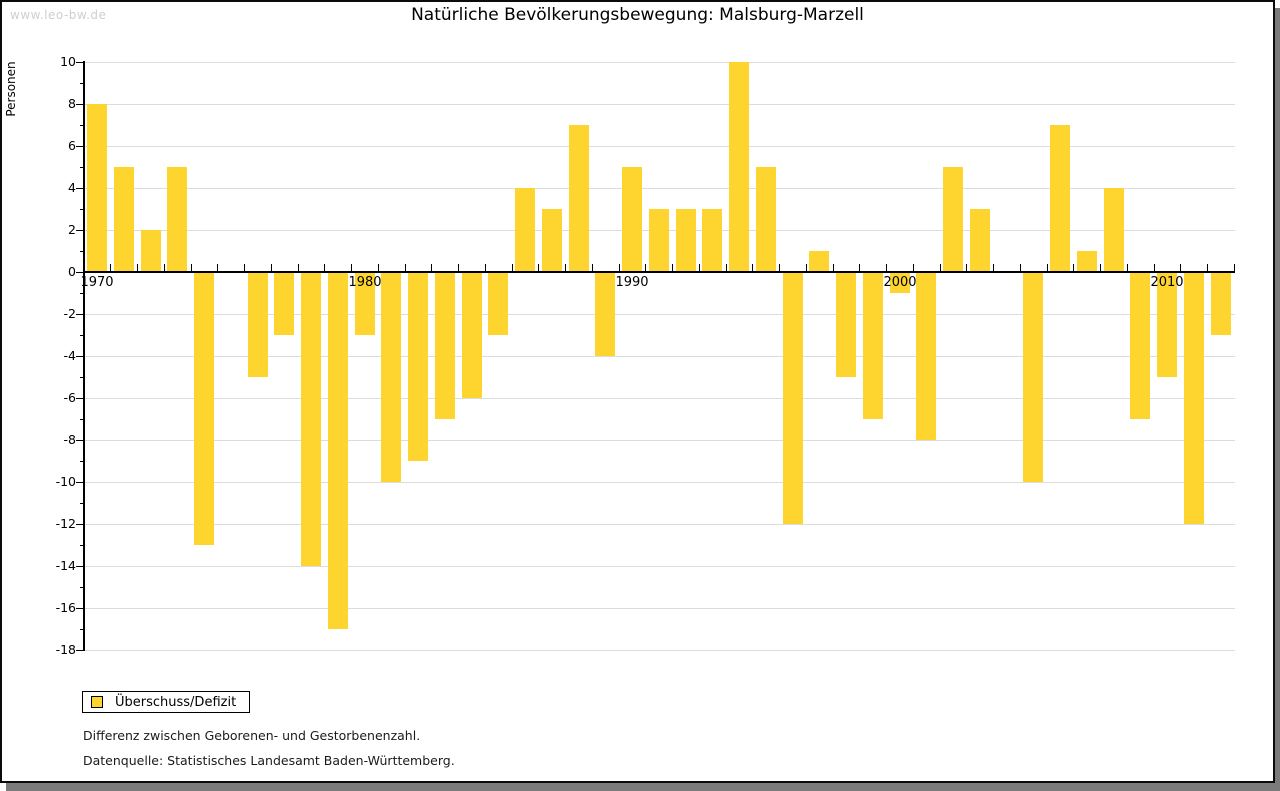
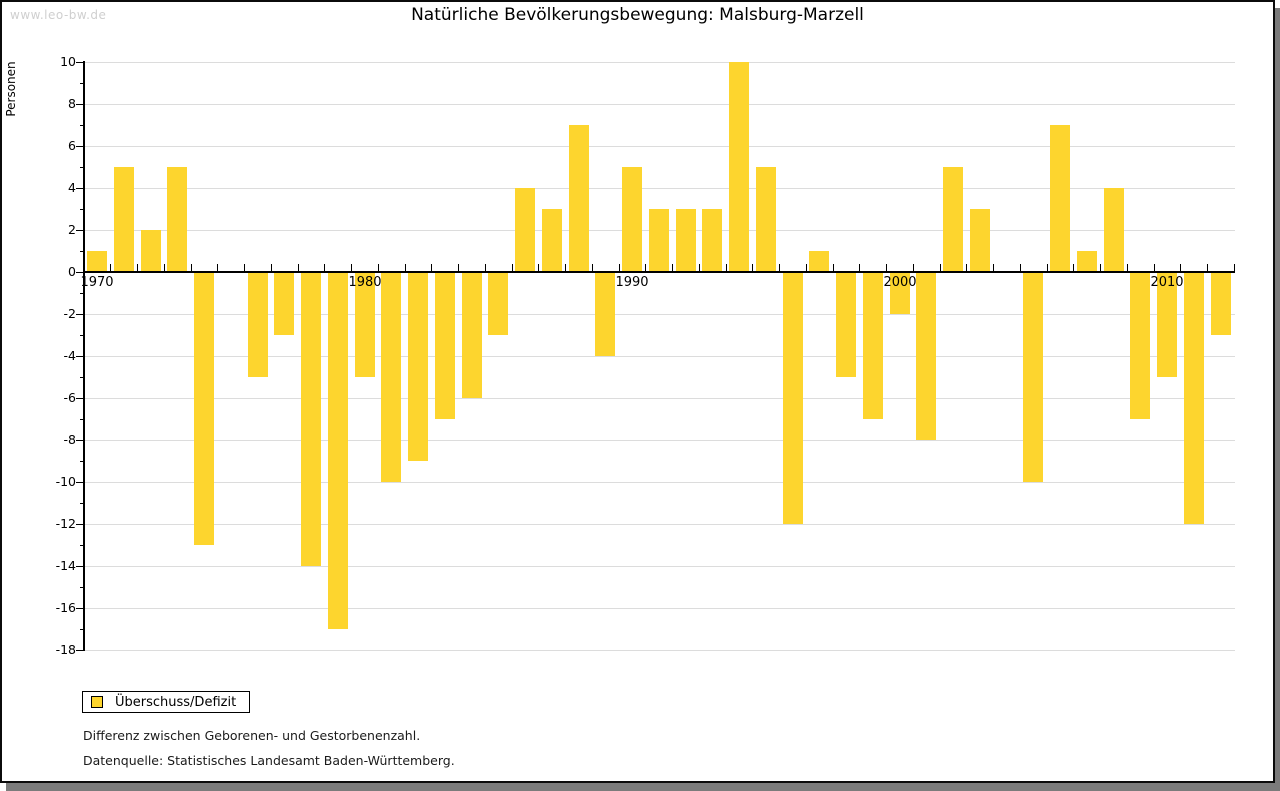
1970: 8 -> 1
1980: -3 -> -5
2000: -1 -> -2
